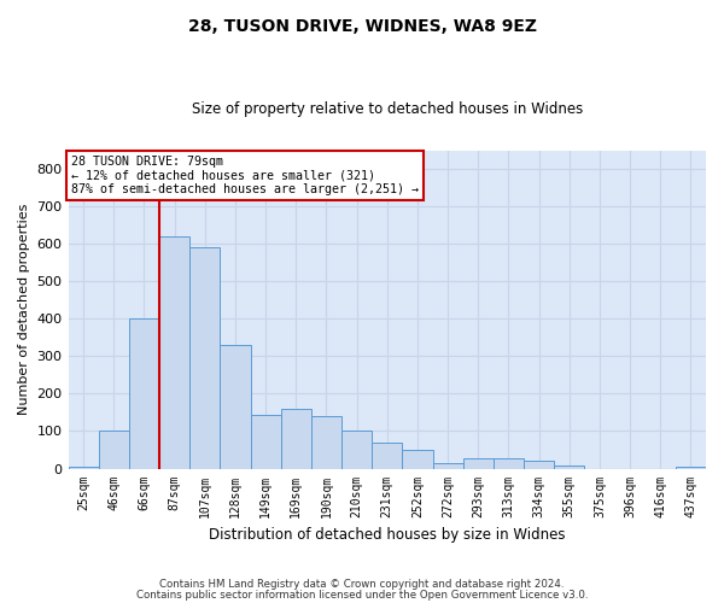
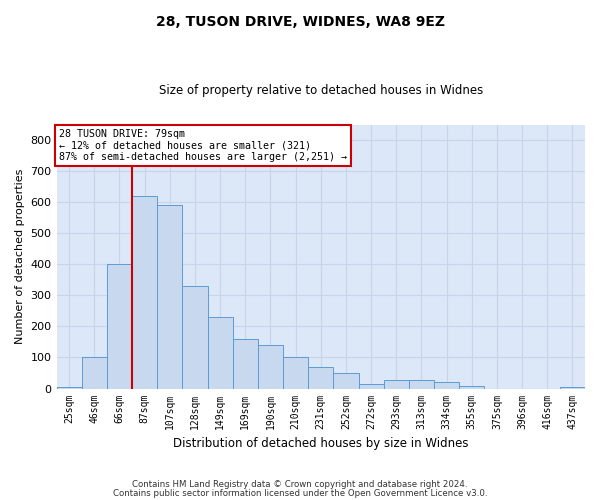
149sqm: 145 -> 230
